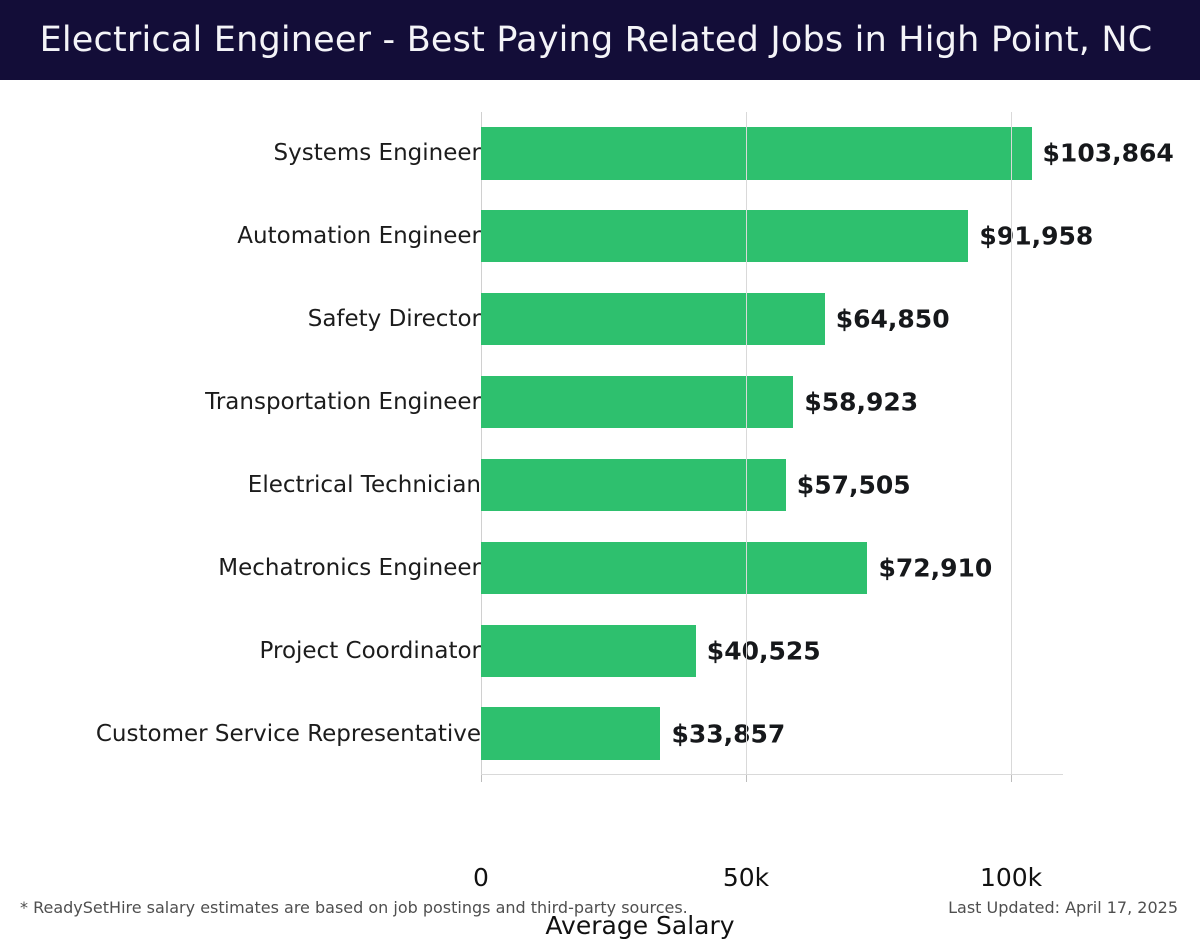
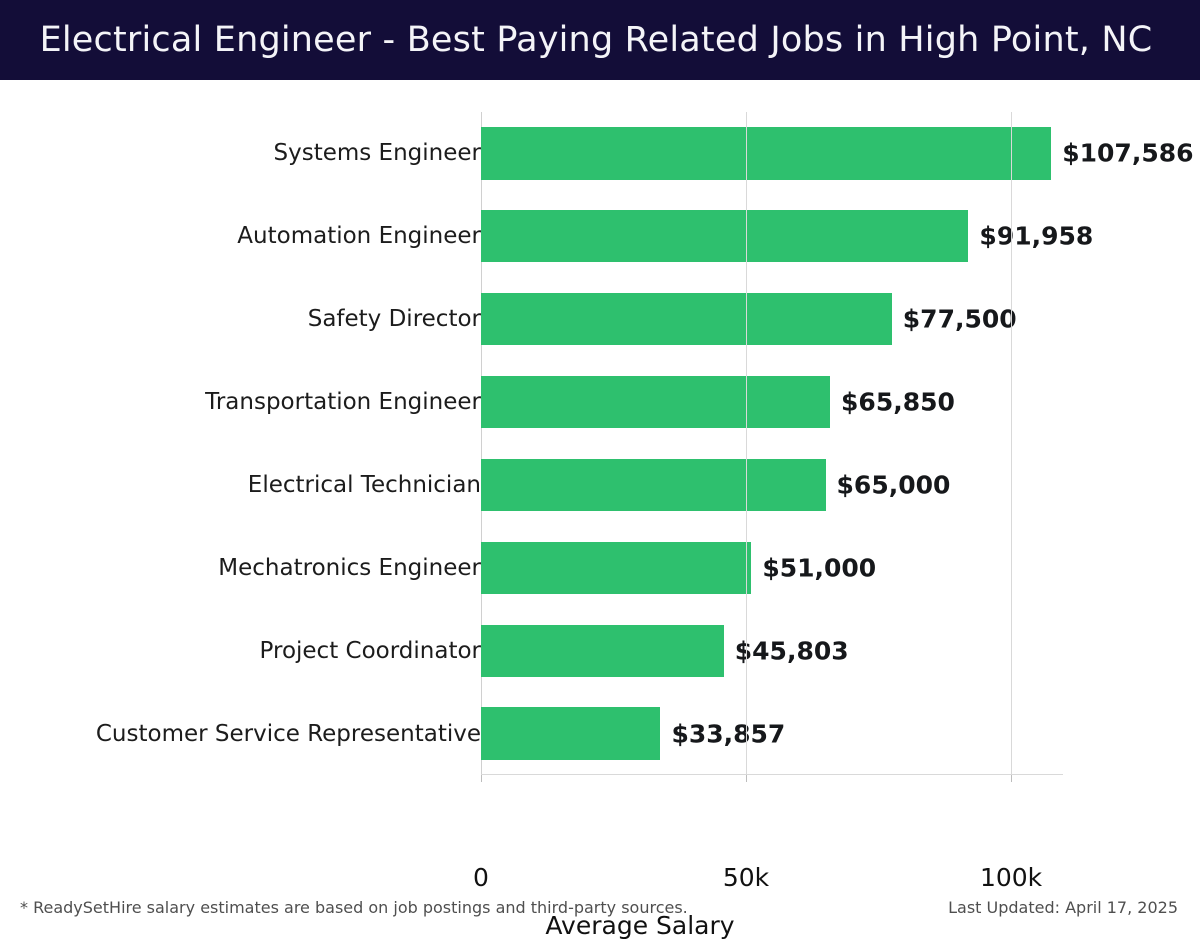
Systems Engineer: $103,864 -> $107,586
Safety Director: $64,850 -> $77,500
Transportation Engineer: $58,923 -> $65,850
Electrical Technician: $57,505 -> $65,000
Mechatronics Engineer: $72,910 -> $51,000
Project Coordinator: $40,525 -> $45,803
